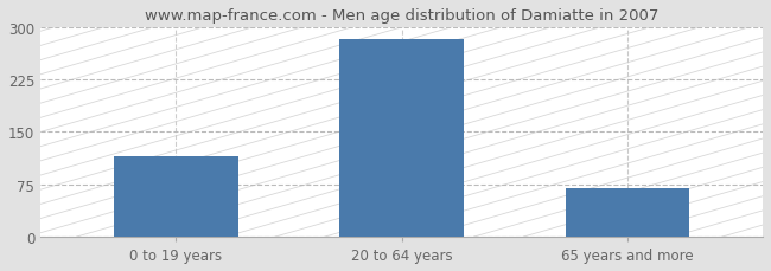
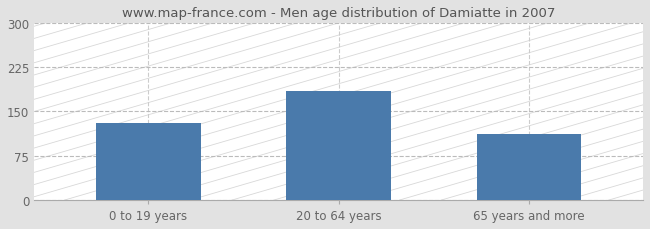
0 to 19 years: 115 -> 130
20 to 64 years: 283 -> 184
65 years and more: 70 -> 112
